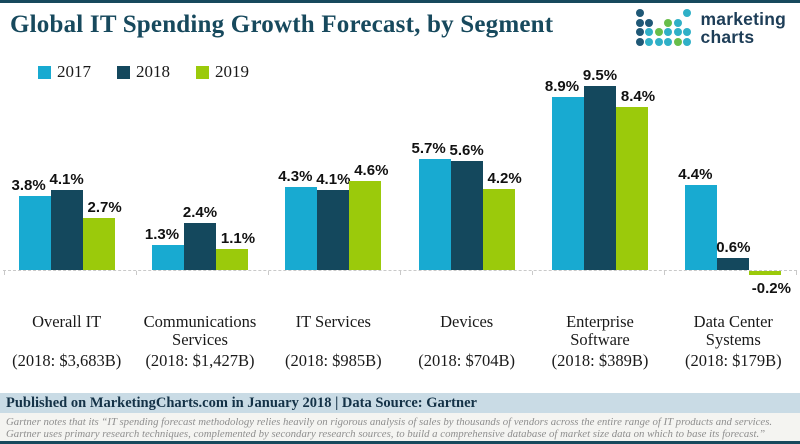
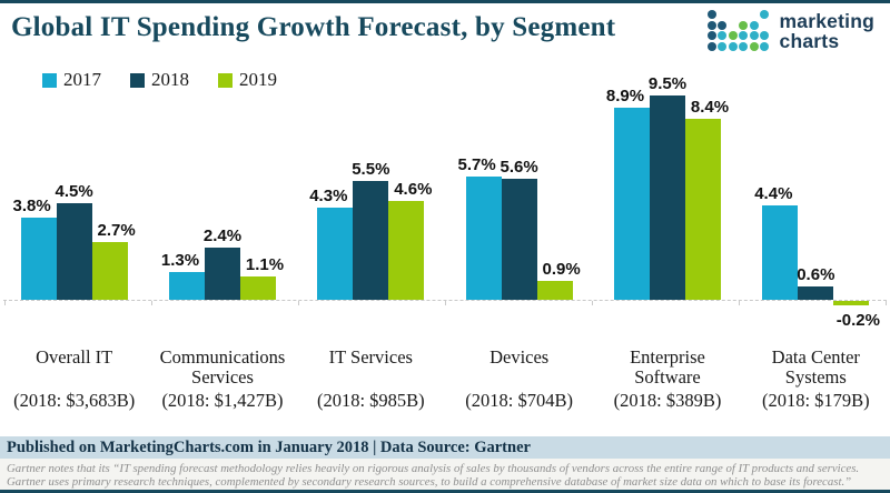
2018/Overall IT: 4.1% -> 4.5%
2018/IT Services: 4.1% -> 5.5%
2019/Devices: 4.2% -> 0.9%
